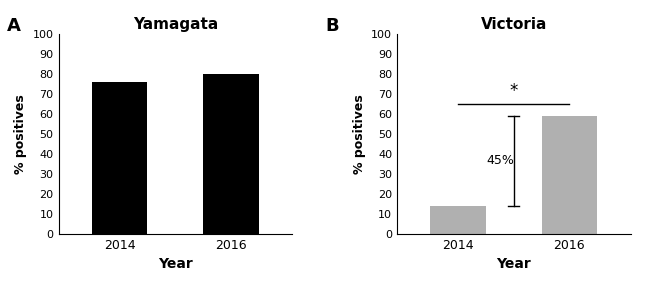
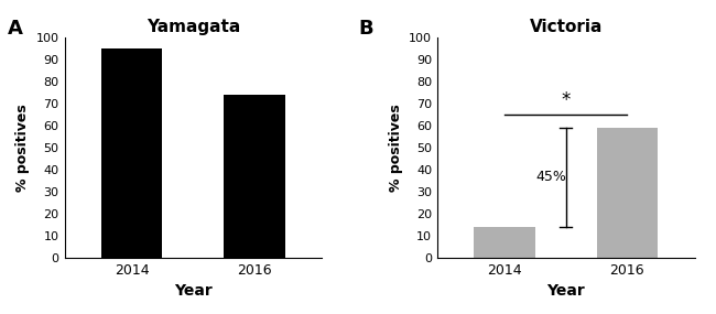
Yamagata/2014: 76 -> 95
Yamagata/2016: 80 -> 74
